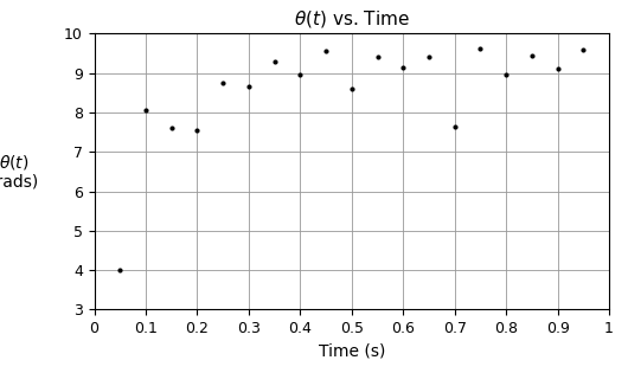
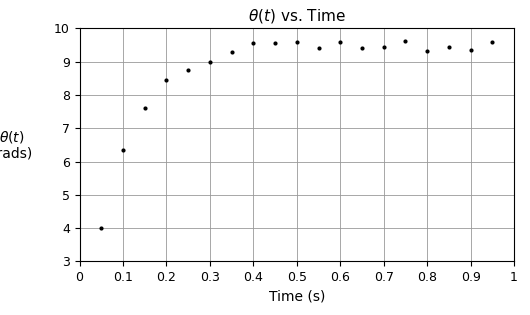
0.1: 8.05 -> 6.35
0.2: 7.55 -> 8.45
0.3: 8.65 -> 9.00
0.4: 8.95 -> 9.55
0.5: 8.60 -> 9.60
0.6: 9.15 -> 9.58
0.7: 7.65 -> 9.45
0.8: 8.95 -> 9.32
0.9: 9.10 -> 9.35
